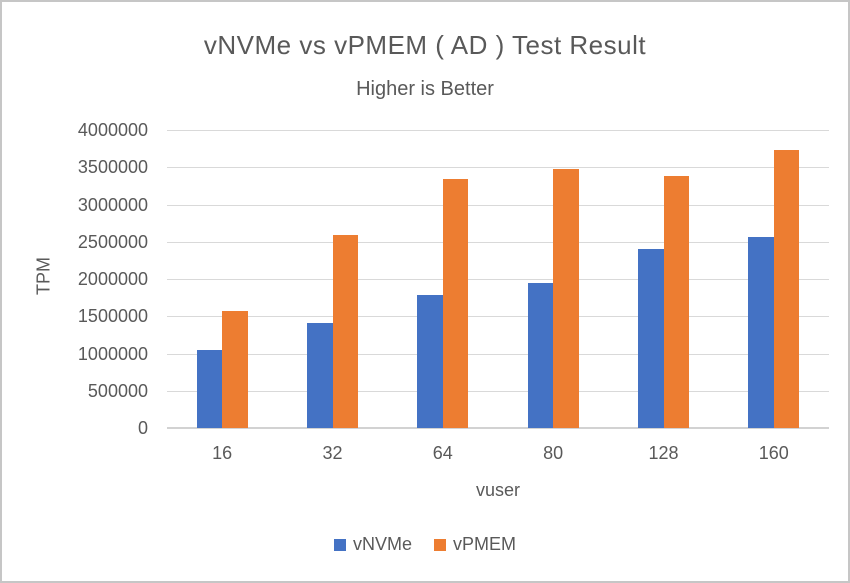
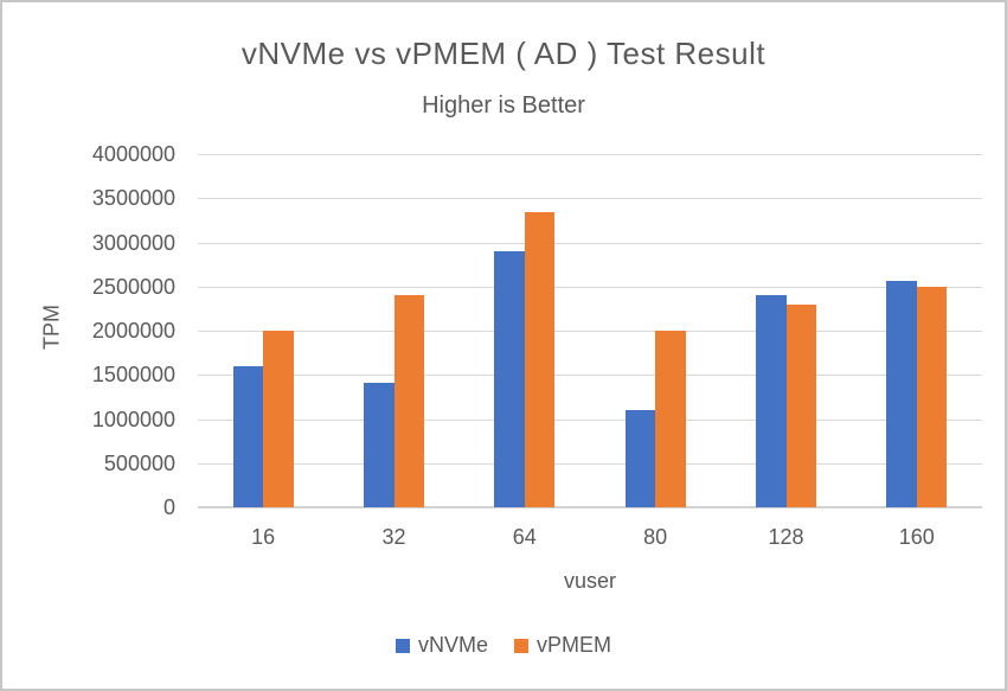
vNVMe/16: 1000000 -> 1600000
vPMEM/16: 1600000 -> 2000000
vPMEM/32: 2600000 -> 2400000
vNVMe/64: 1800000 -> 2900000
vNVMe/80: 2000000 -> 1100000
vPMEM/80: 3500000 -> 2000000
vPMEM/128: 3400000 -> 2300000
vPMEM/160: 3700000 -> 2500000
